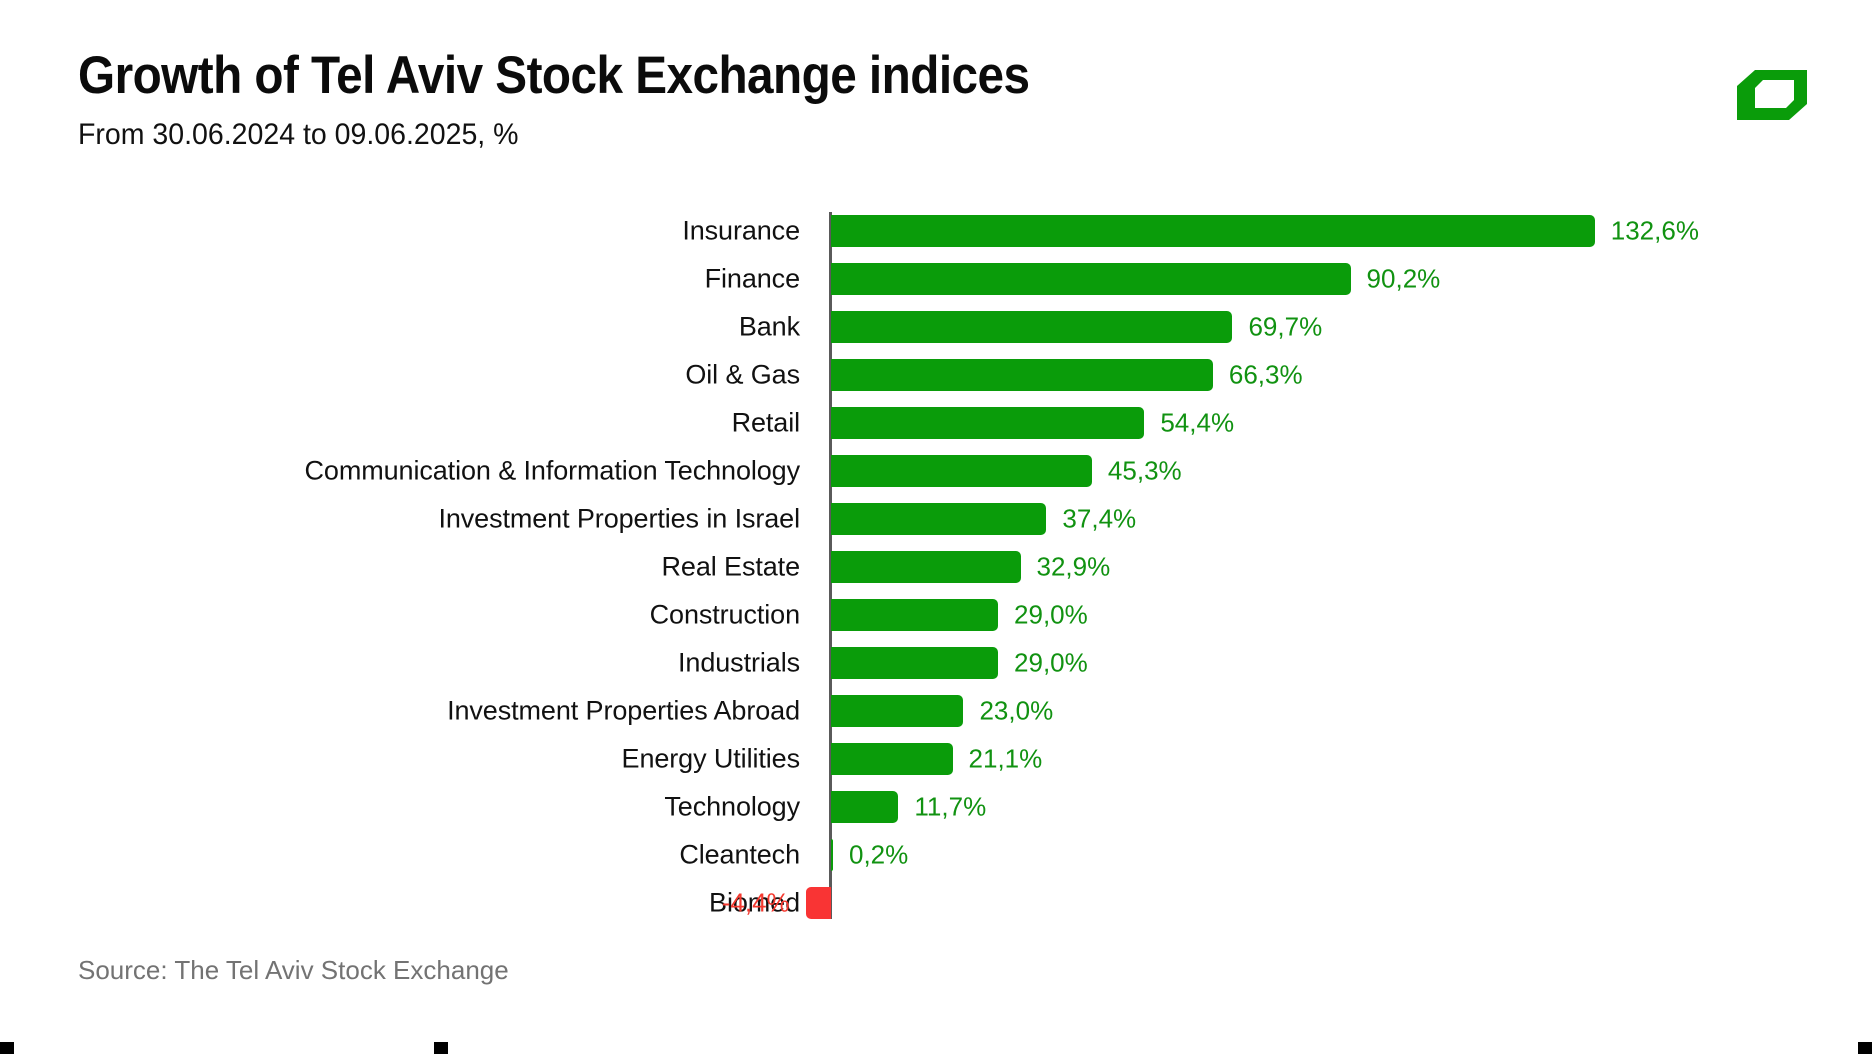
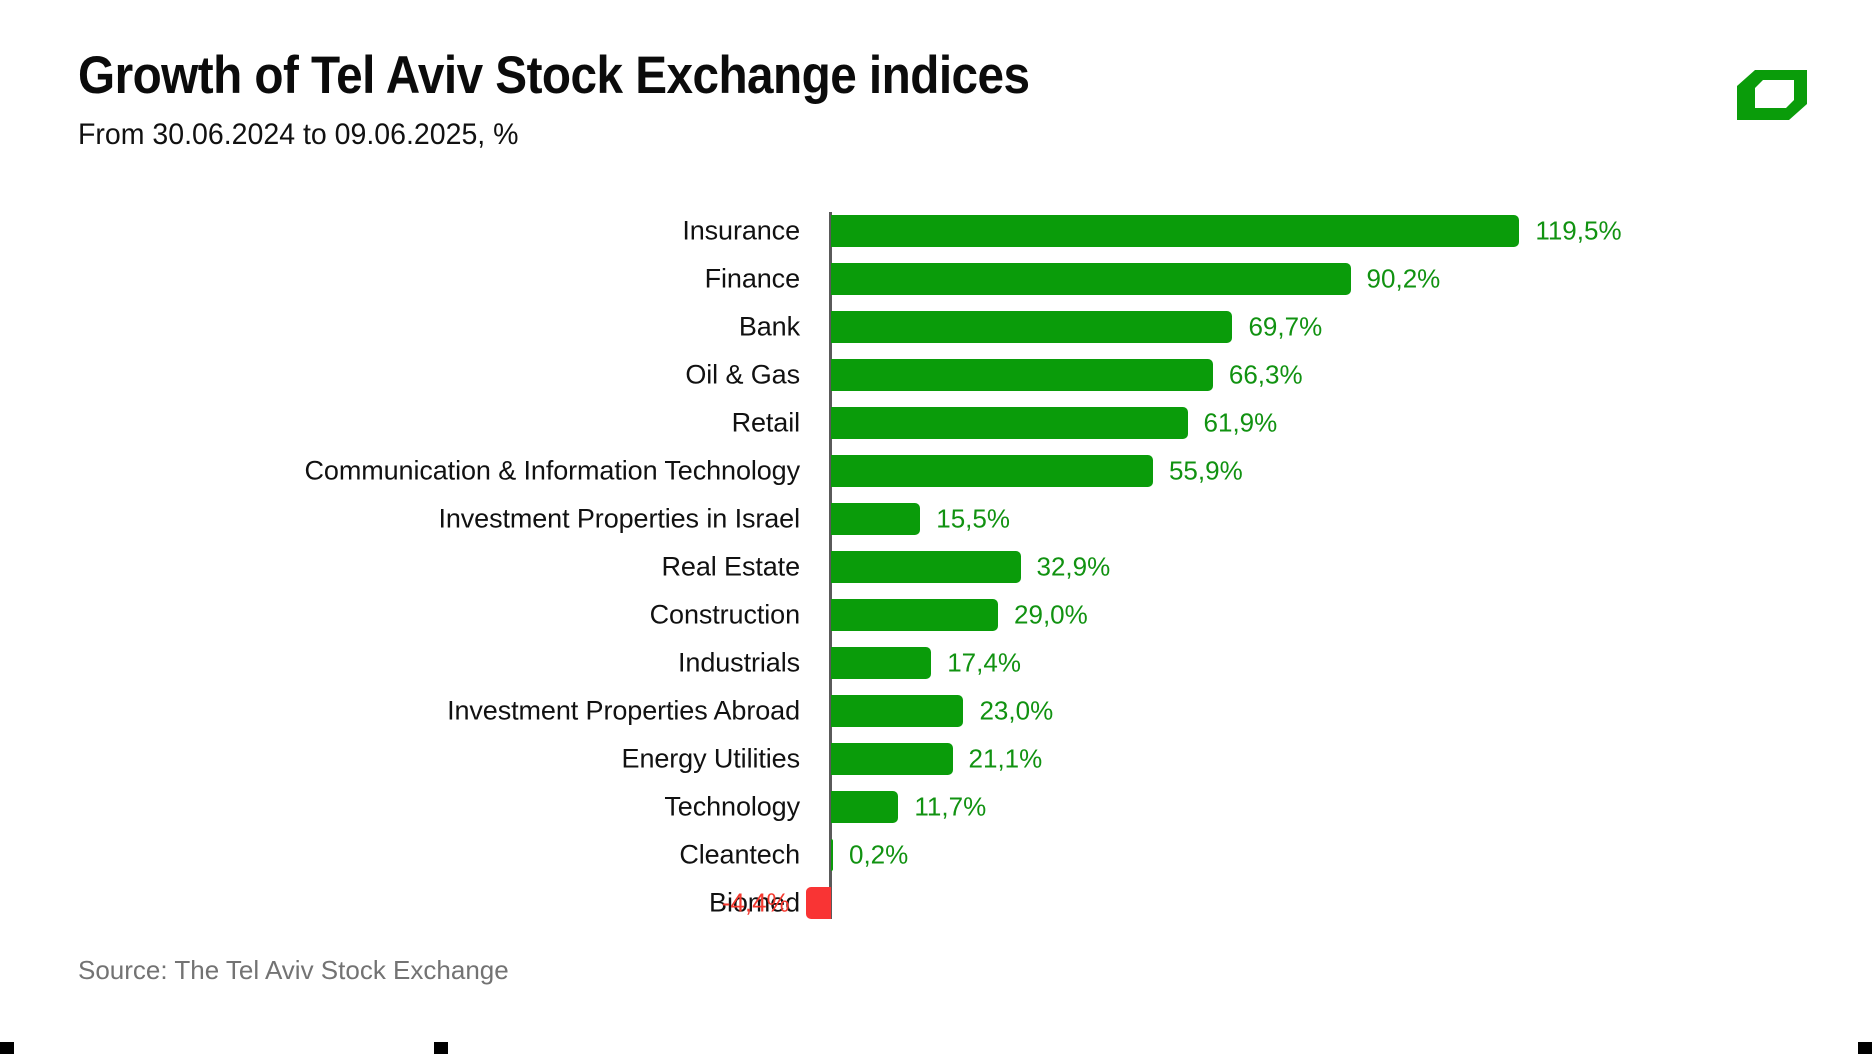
Insurance: 132,6% -> 119,5%
Retail: 54,4% -> 61,9%
Communication & Information Technology: 45,3% -> 55,9%
Investment Properties in Israel: 37,4% -> 15,5%
Industrials: 29,0% -> 17,4%
